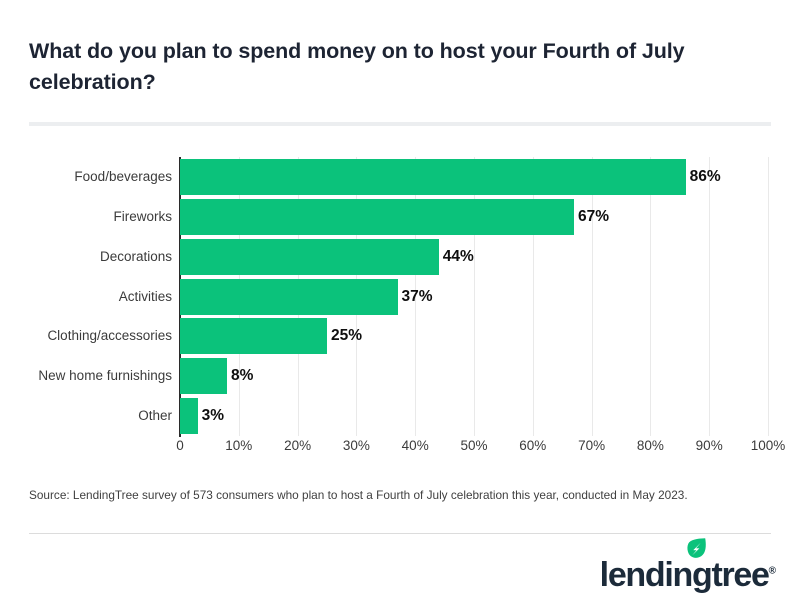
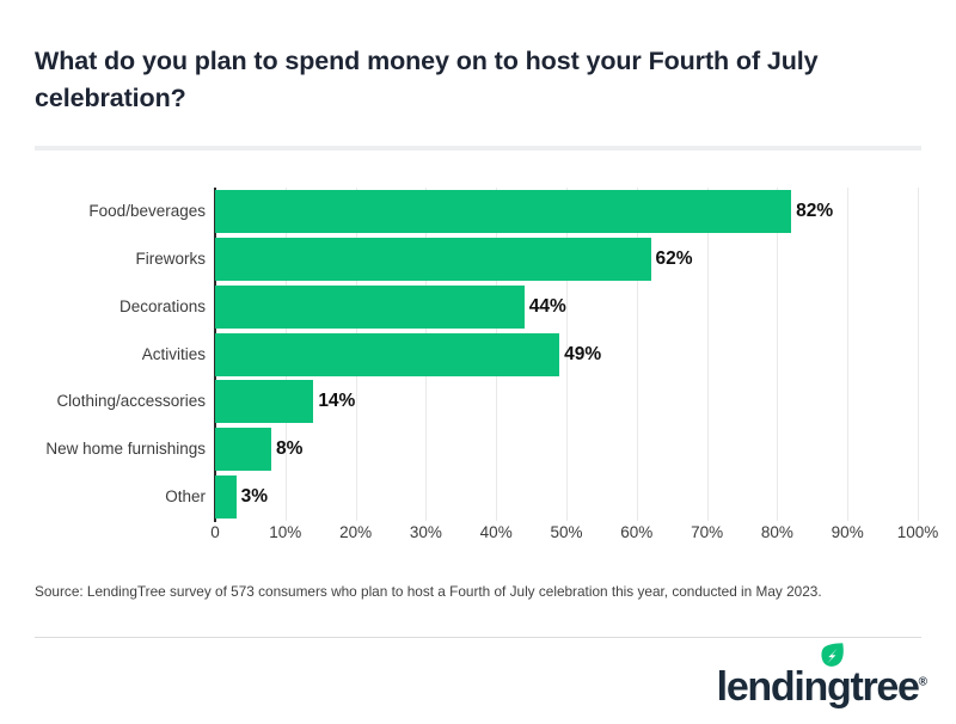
Food/beverages: 86% -> 82%
Fireworks: 67% -> 62%
Activities: 37% -> 49%
Clothing/accessories: 25% -> 14%
